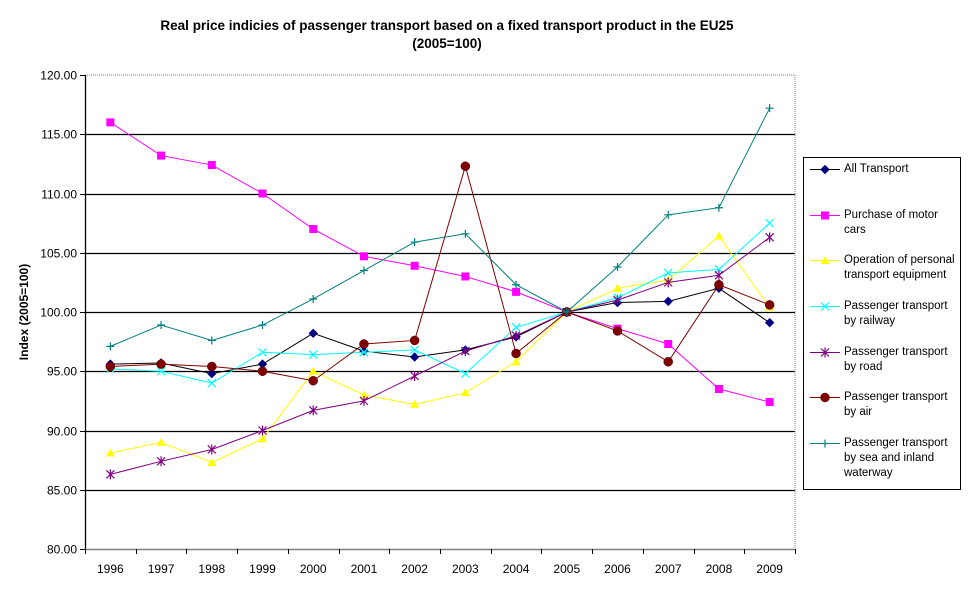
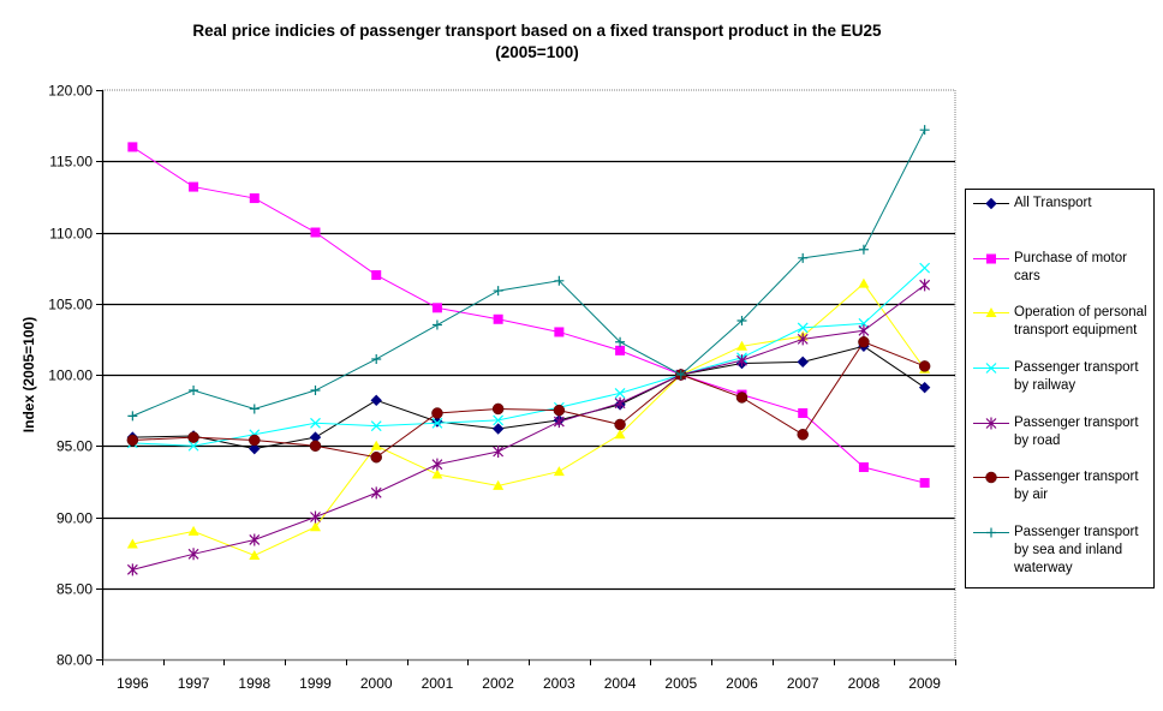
Passenger transport by railway/1998: 94.0 -> 95.8
Passenger transport by road/2001: 92.5 -> 93.7
Passenger transport by railway/2003: 94.8 -> 97.7
Passenger transport by air/2003: 112.3 -> 97.5
